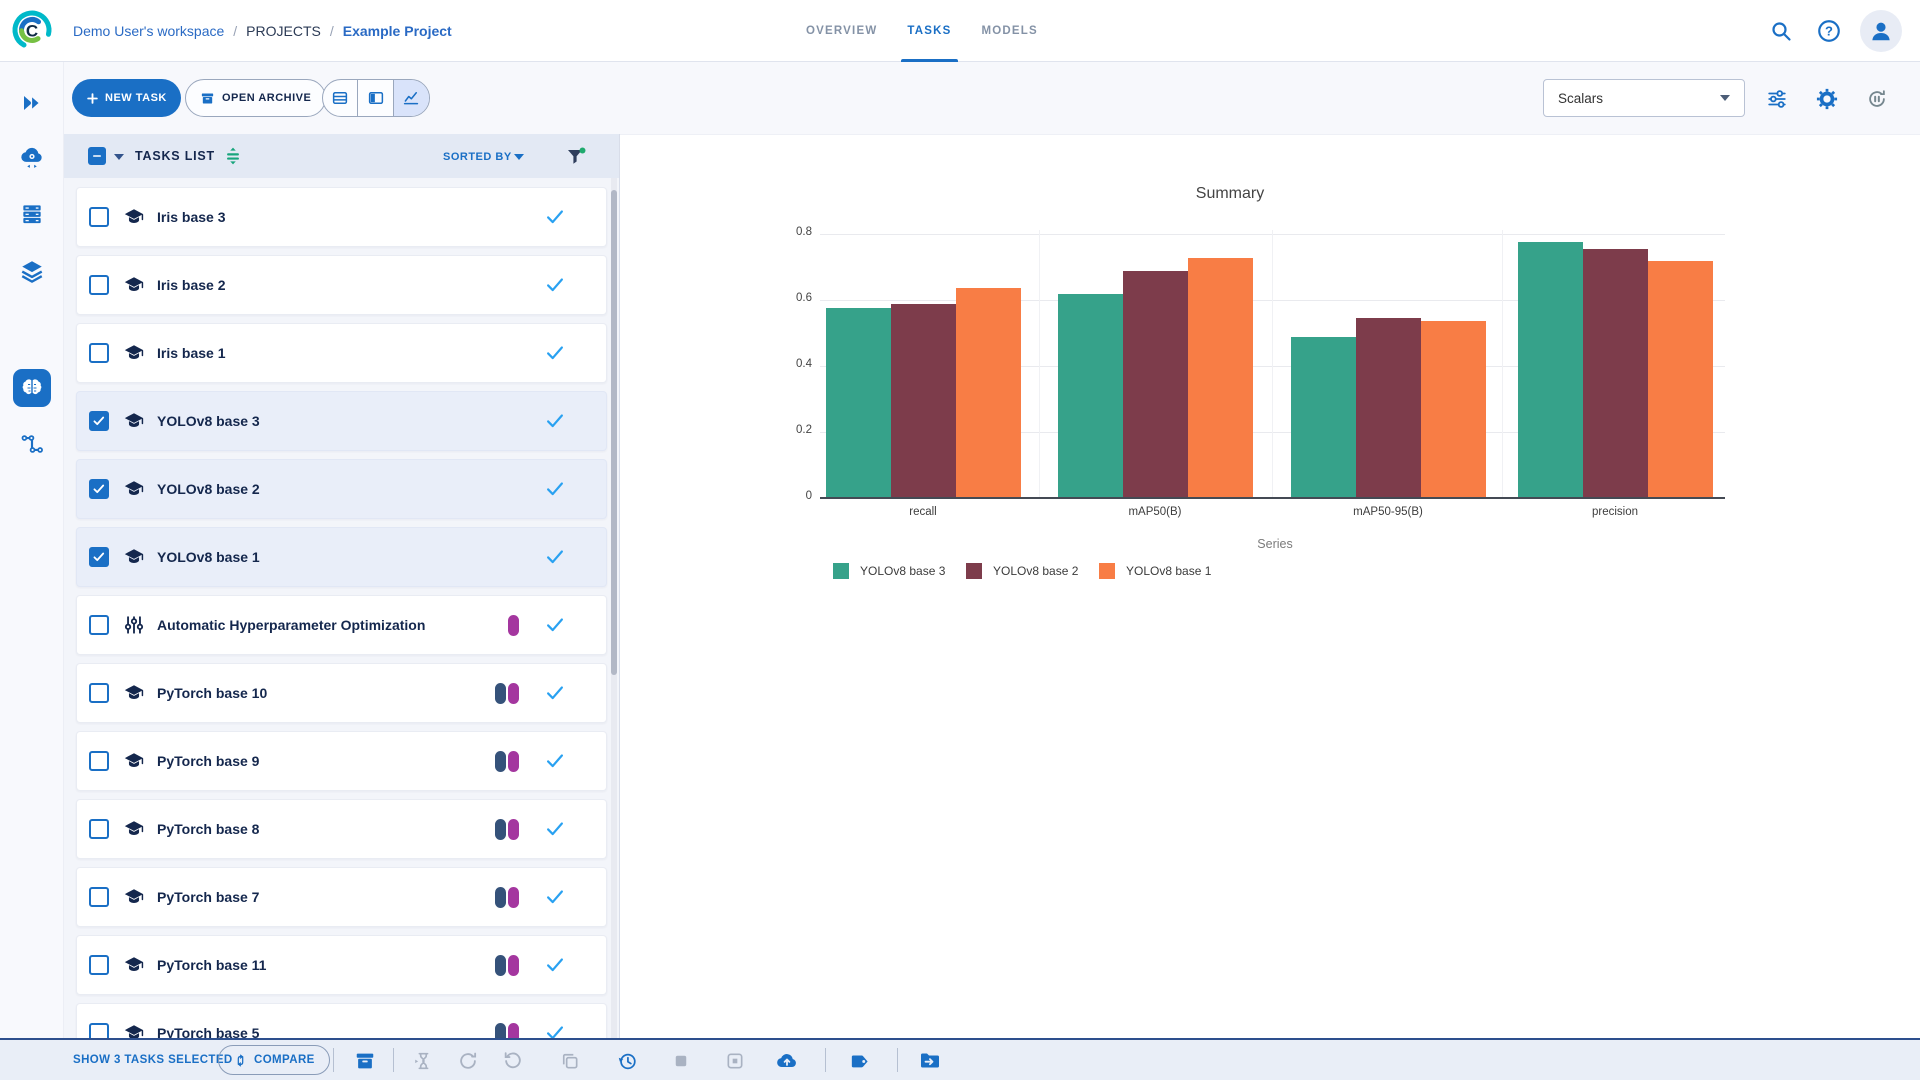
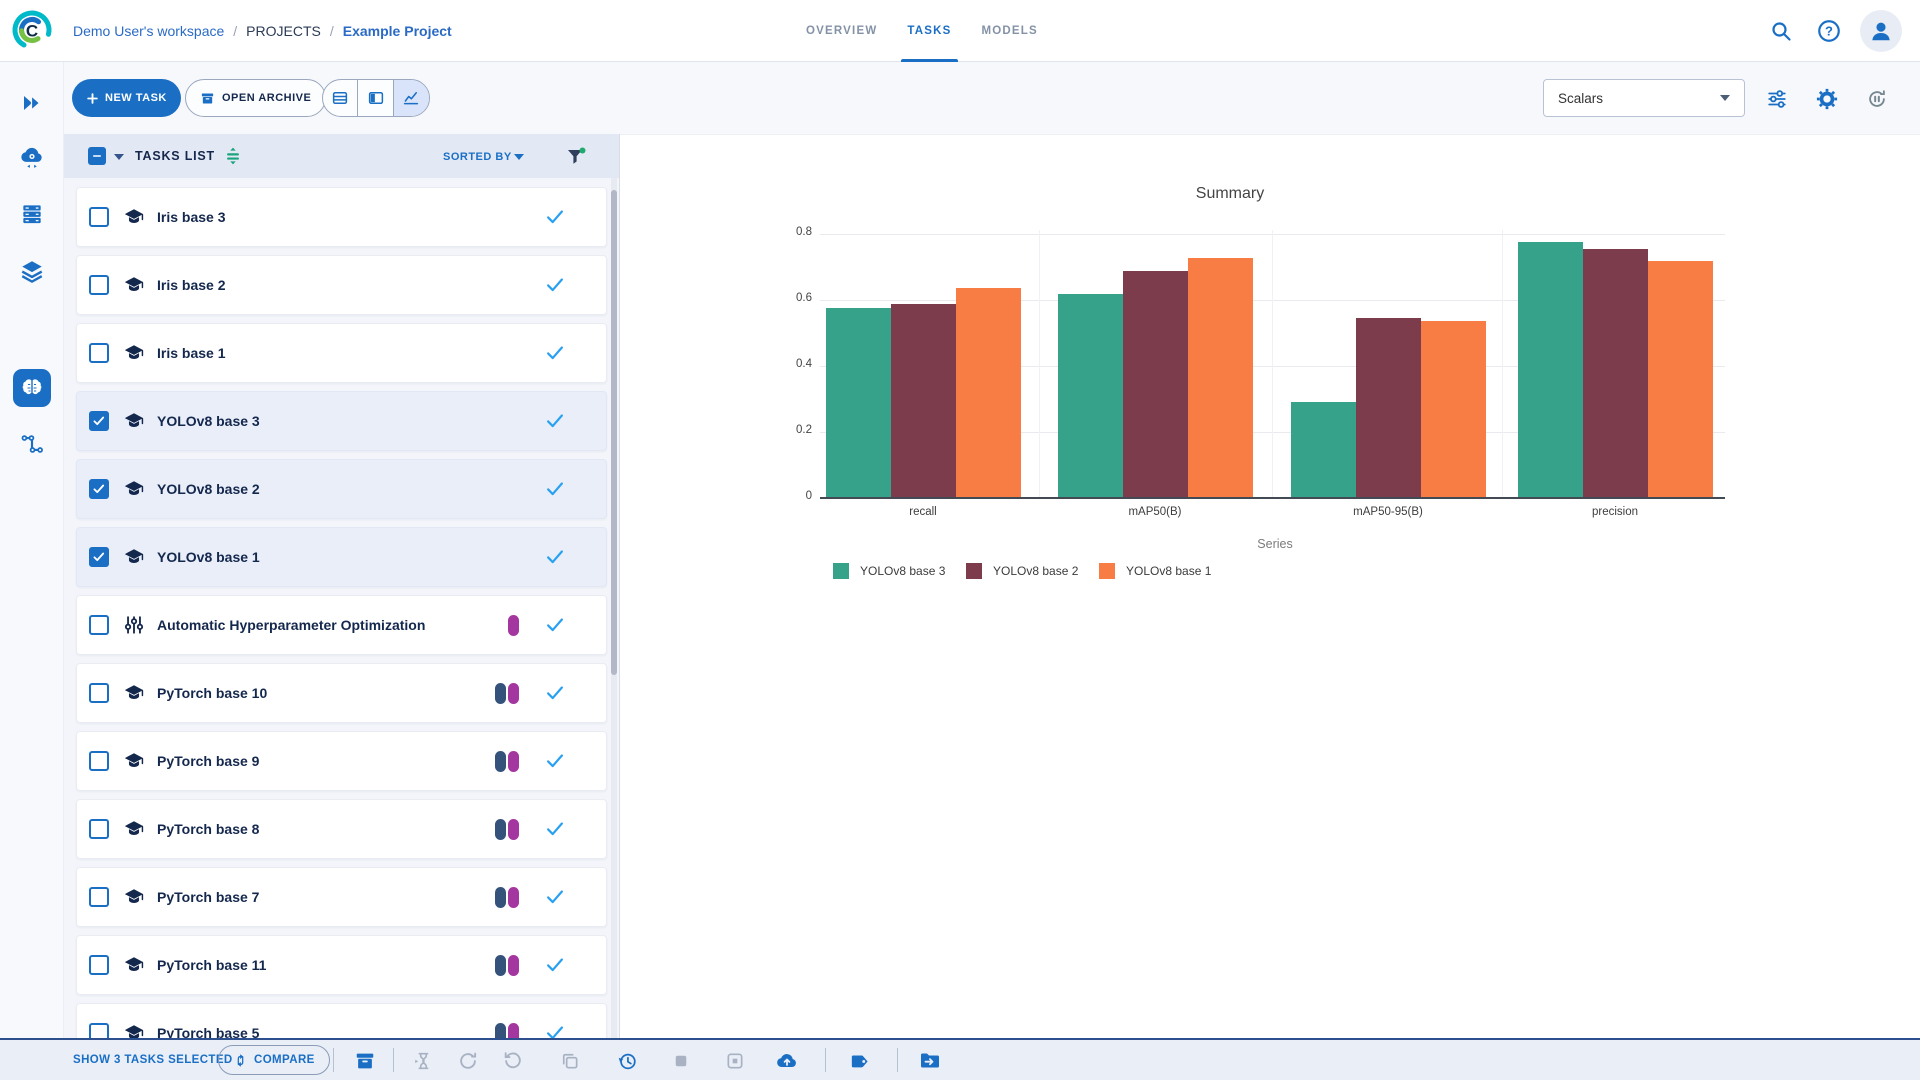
YOLOv8 base 3/mAP50-95(B): 0.49 -> 0.29
